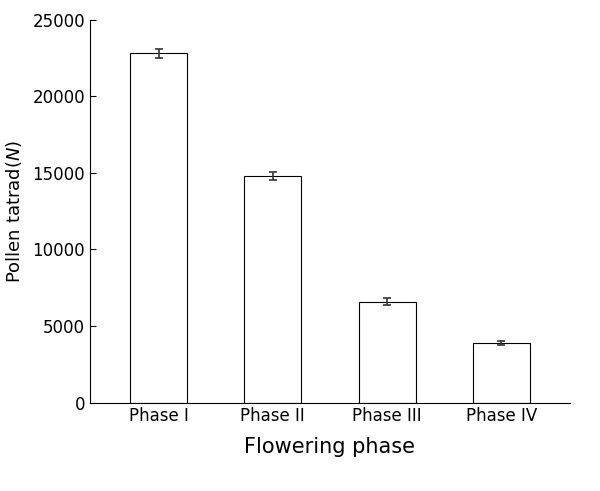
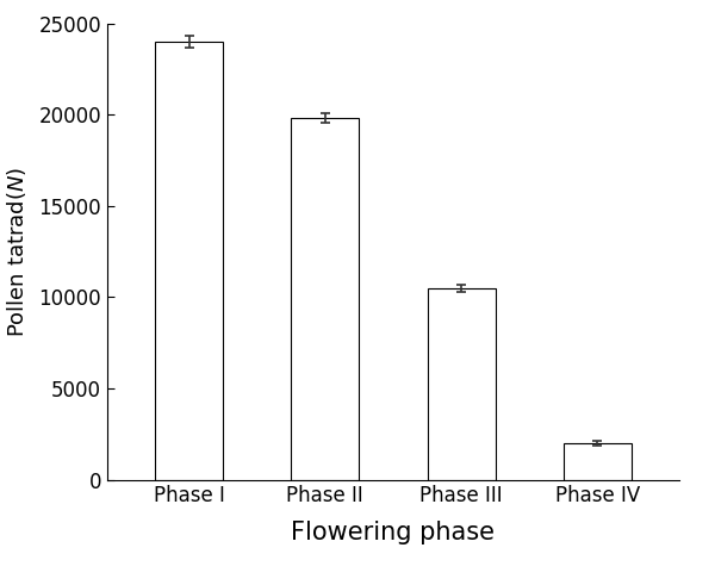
Phase I: 22800 -> 24000
Phase II: 14800 -> 19800
Phase III: 6600 -> 10500
Phase IV: 3900 -> 2000
